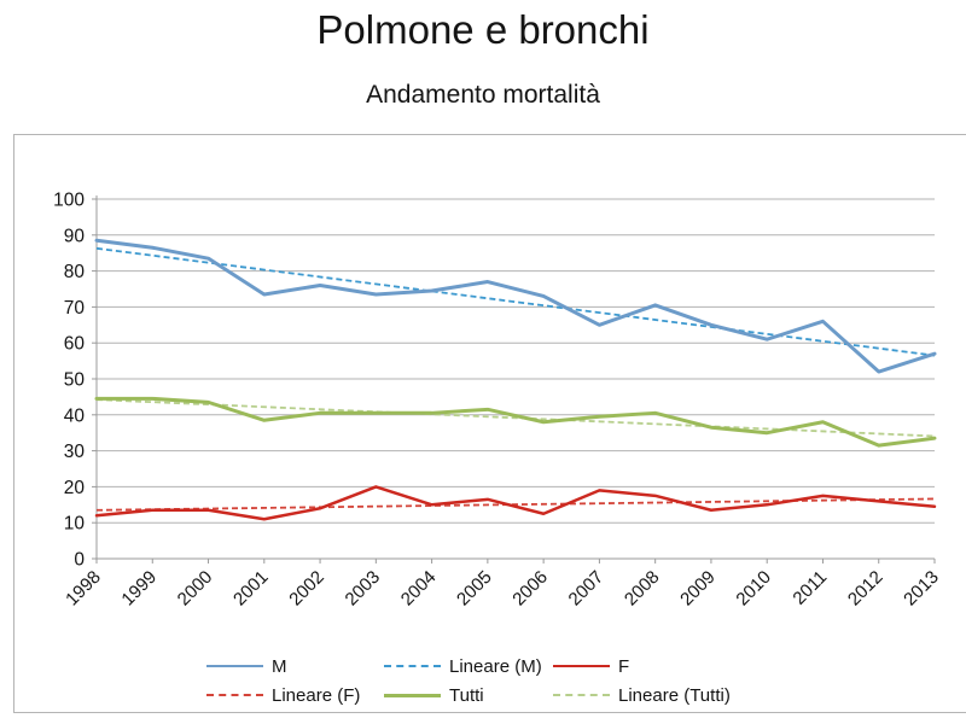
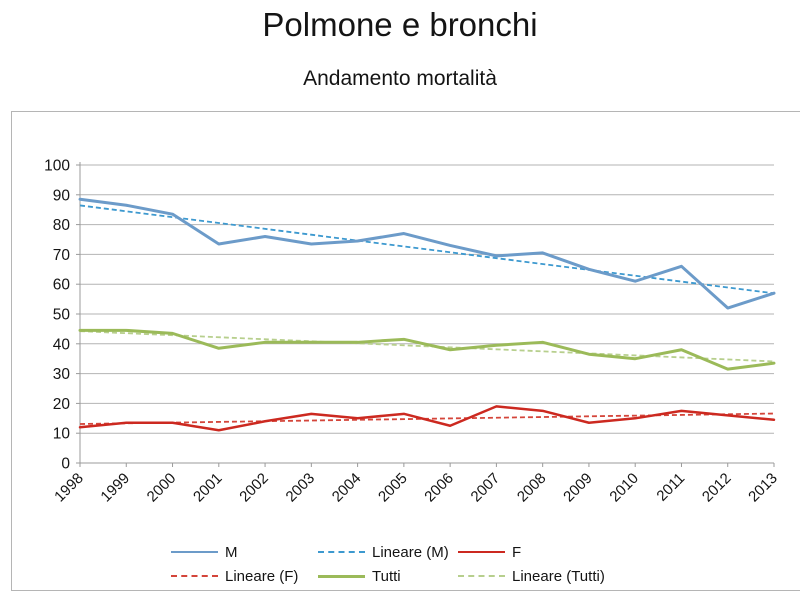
F/2003: 20 -> 16
M/2007: 65 -> 70
